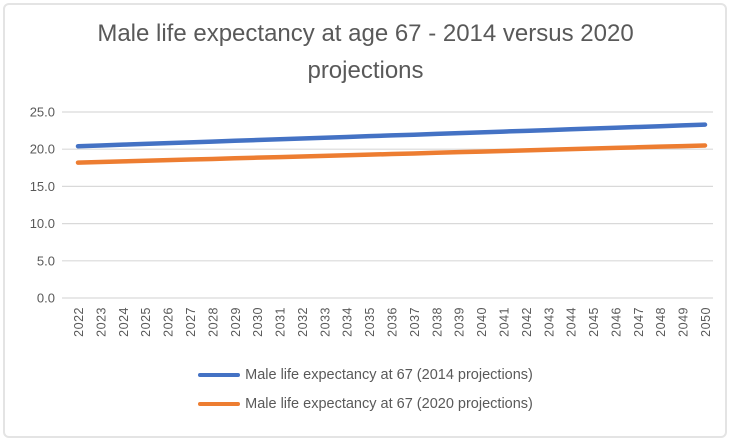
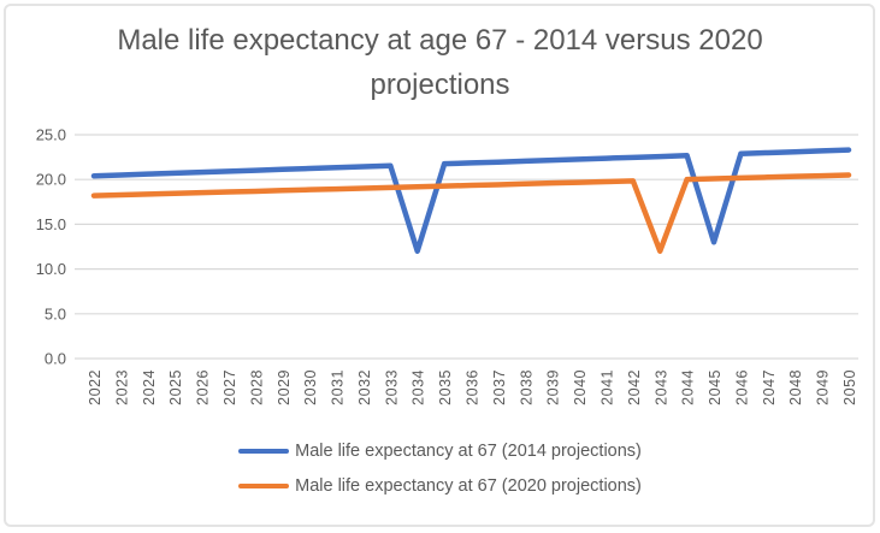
Male life expectancy at 67 (2014 projections)/2034: 22 -> 12
Male life expectancy at 67 (2020 projections)/2043: 20 -> 12
Male life expectancy at 67 (2014 projections)/2045: 23 -> 13
